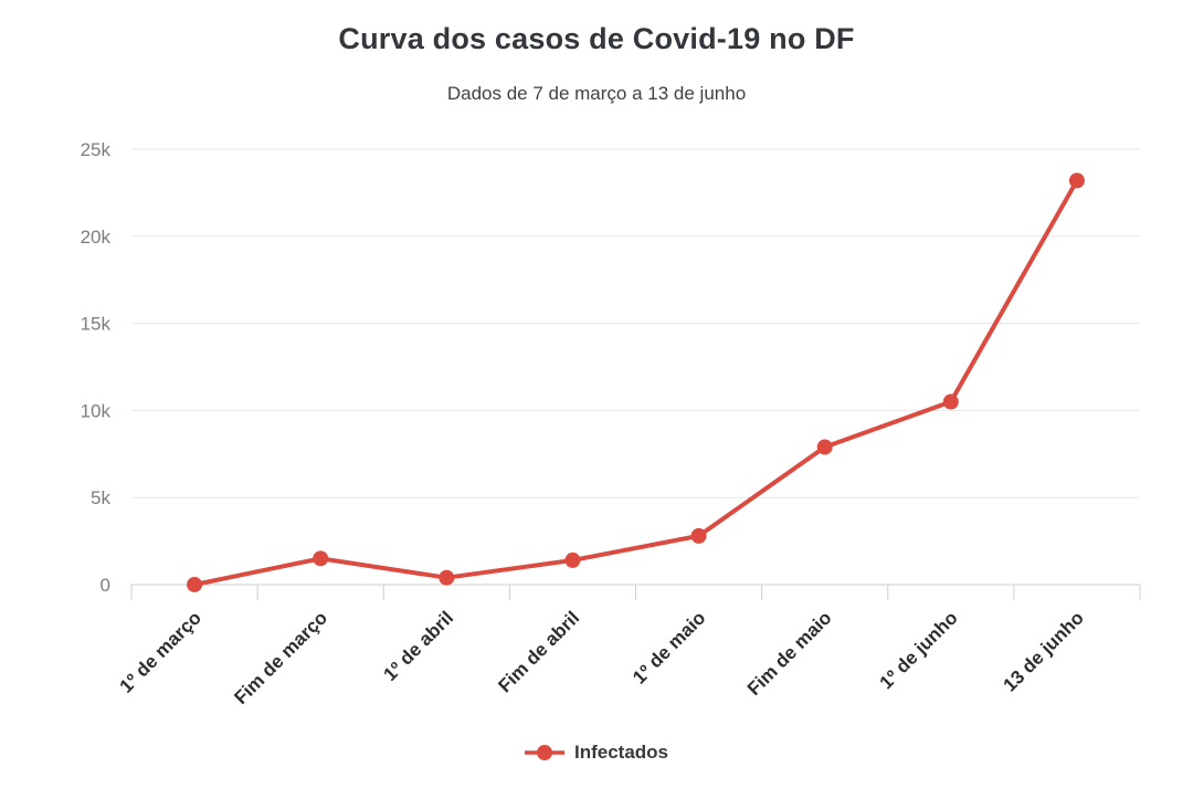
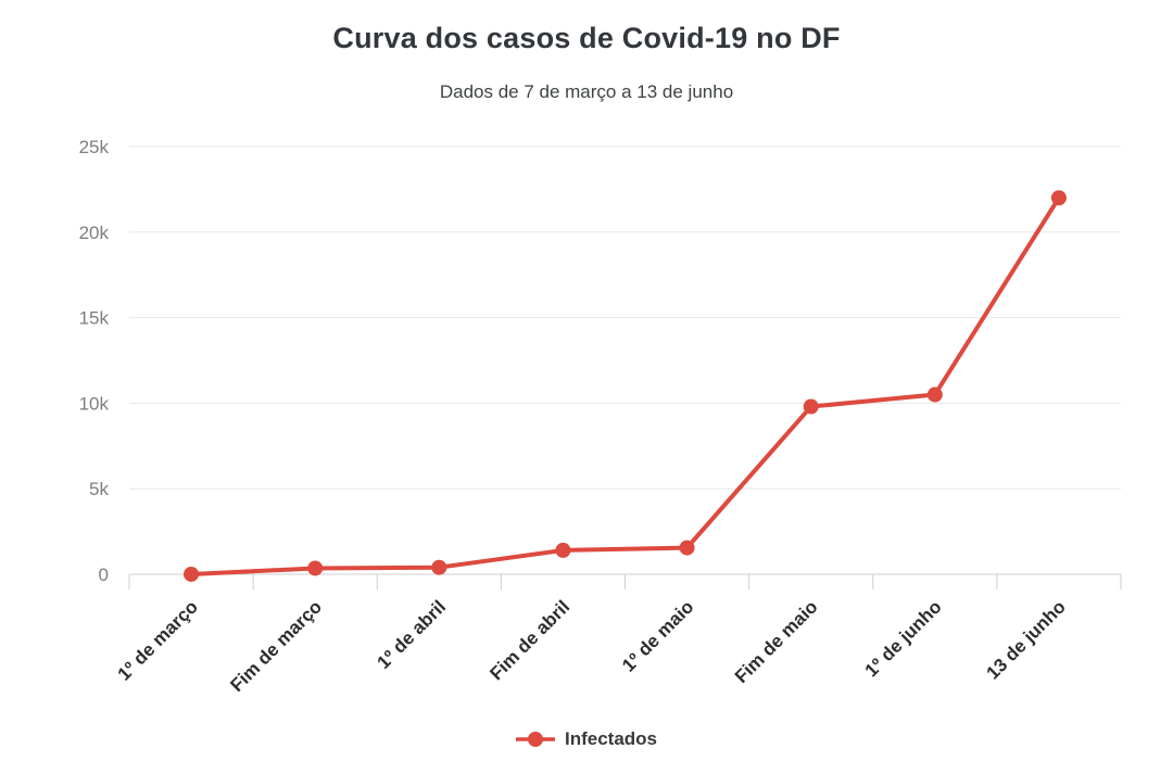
Fim de março: 1.5k -> 0.4k
1º de maio: 2.8k -> 1.6k
Fim de maio: 7.9k -> 9.8k
13 de junho: 23.2k -> 22.0k
